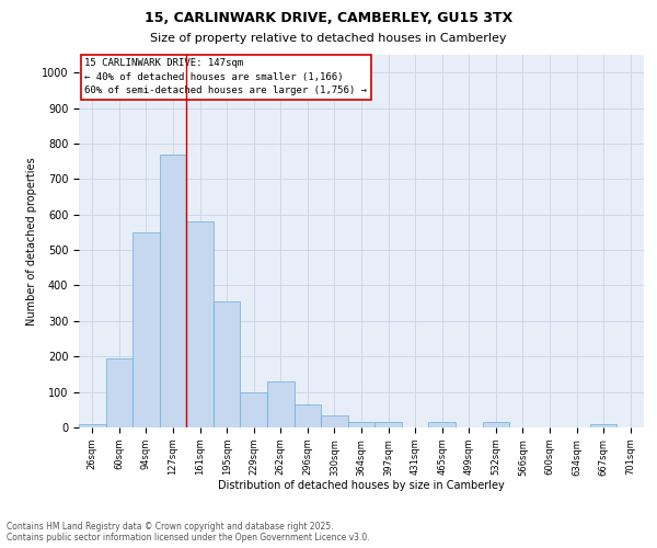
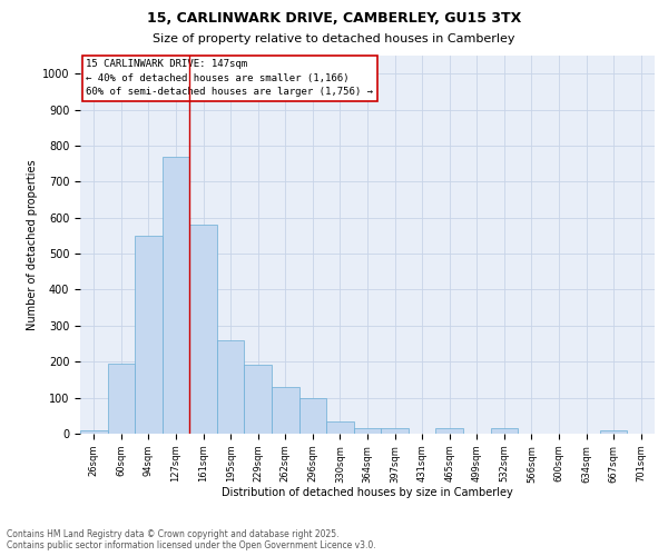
195sqm: 355 -> 260
229sqm: 100 -> 190
296sqm: 65 -> 100
